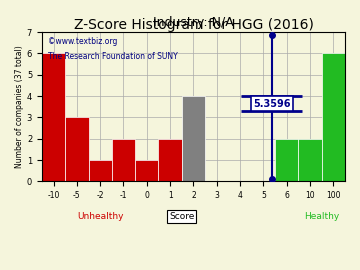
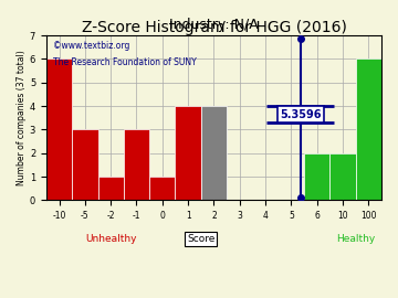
-1: 2 -> 3
1: 2 -> 4
